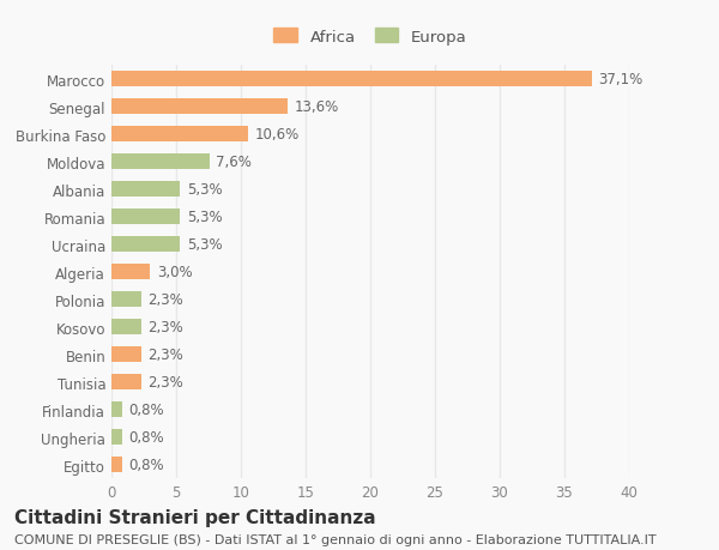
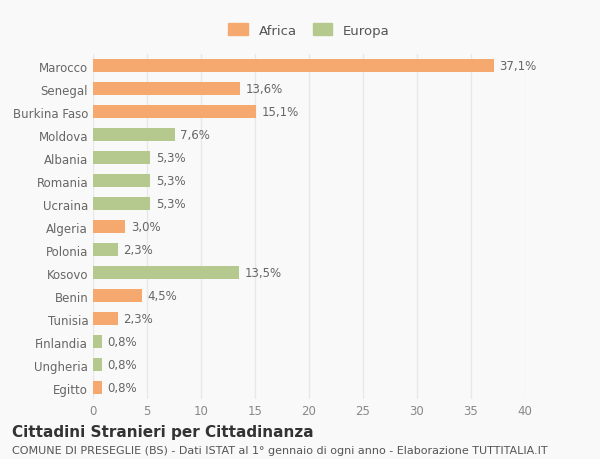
Burkina Faso: 10,6% -> 15,1%
Kosovo: 2,3% -> 13,5%
Benin: 2,3% -> 4,5%
